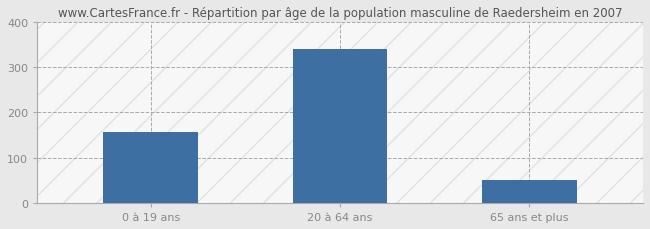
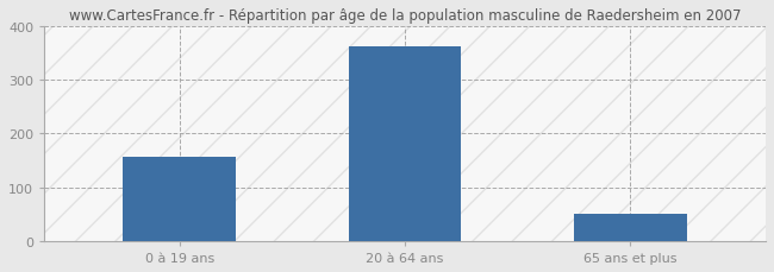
20 à 64 ans: 340 -> 362
